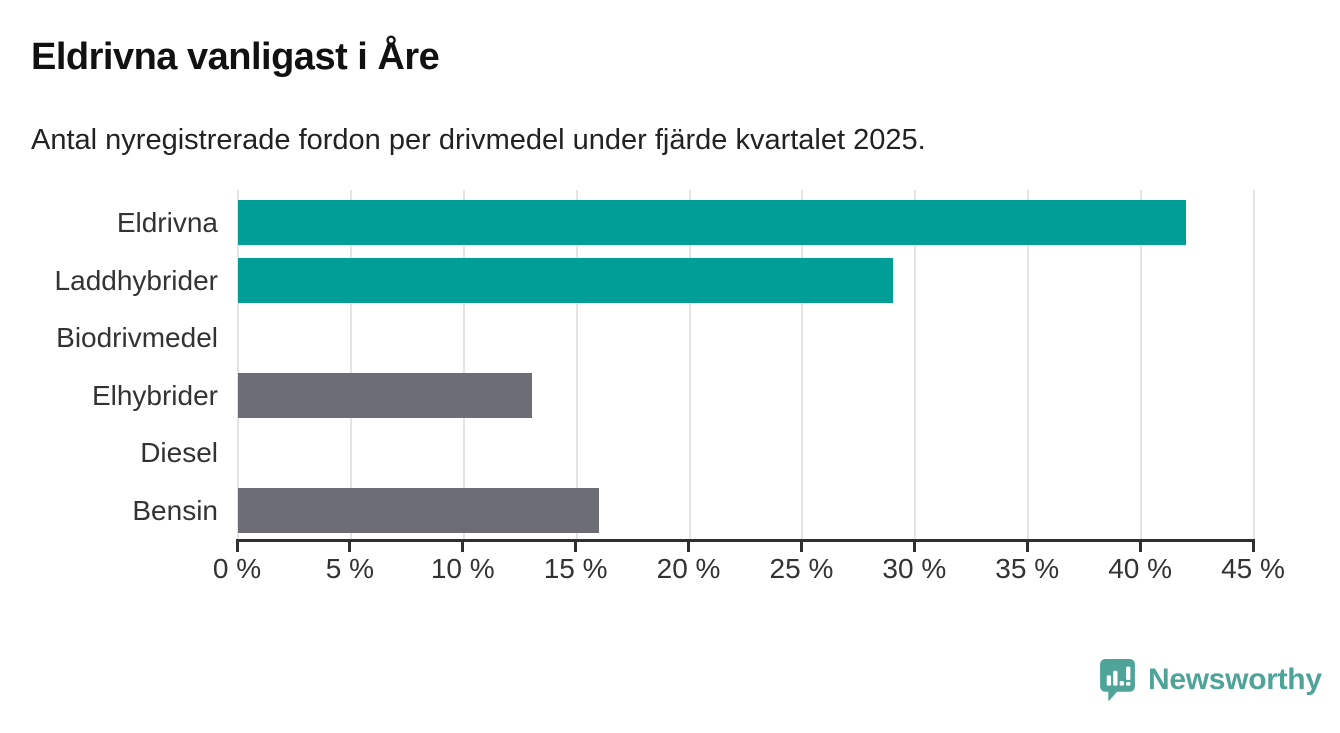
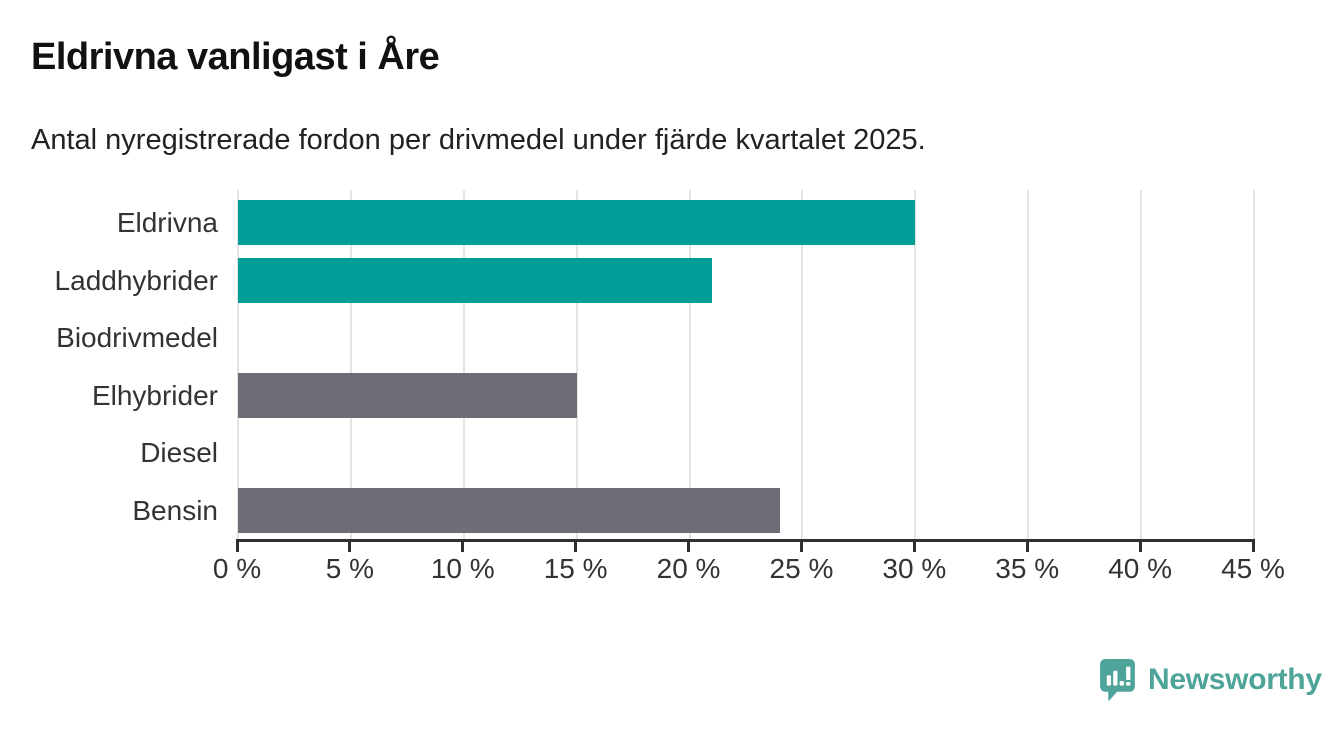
Eldrivna: 42% -> 30%
Laddhybrider: 29% -> 21%
Elhybrider: 13% -> 15%
Bensin: 16% -> 24%
